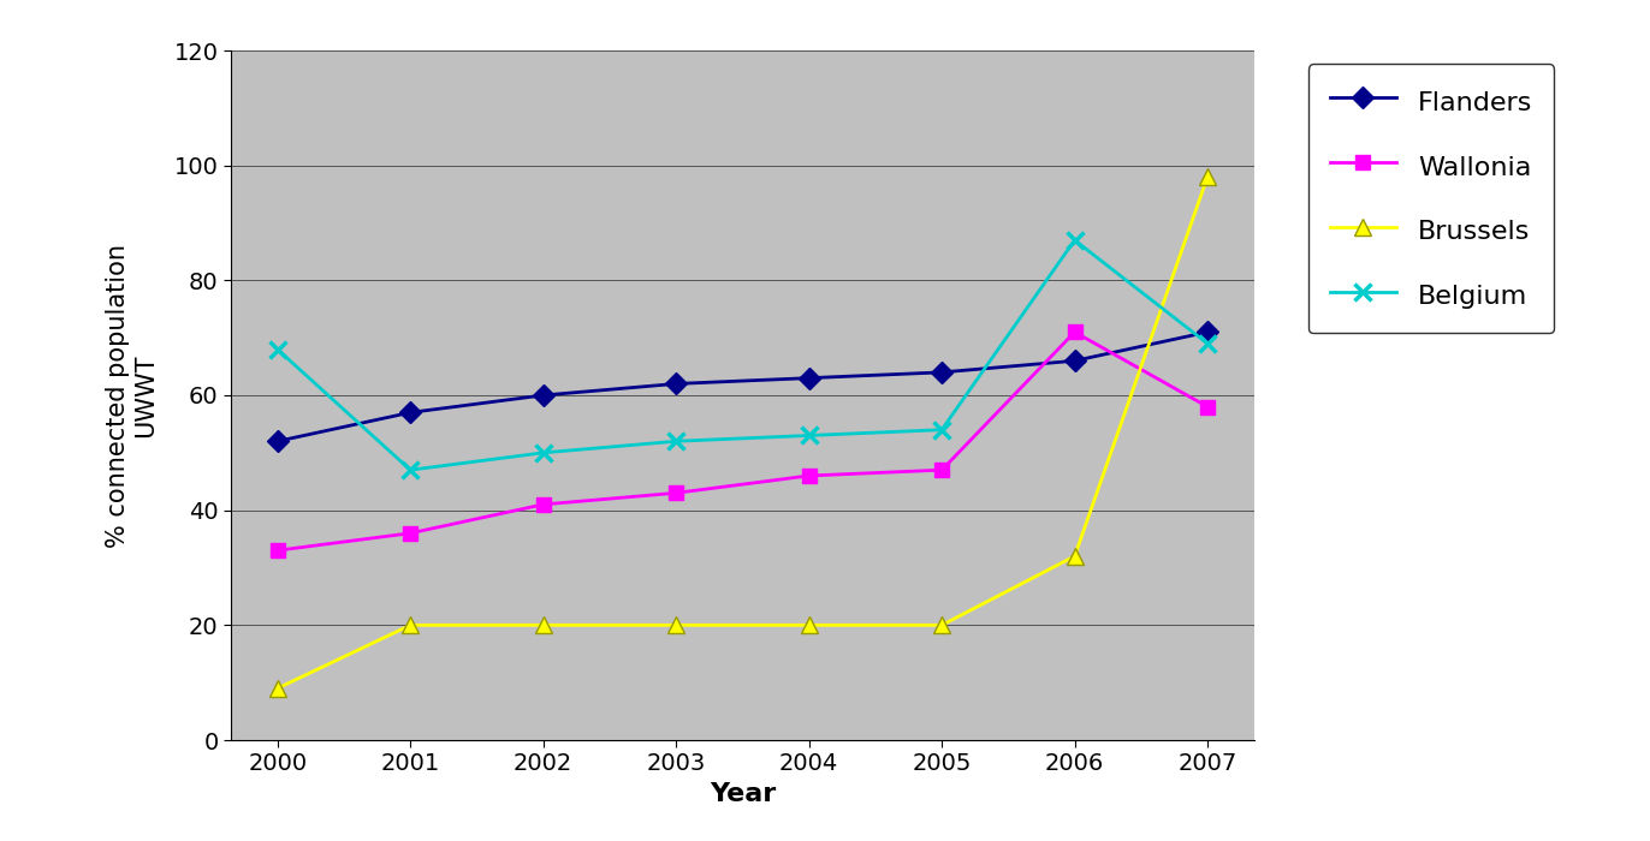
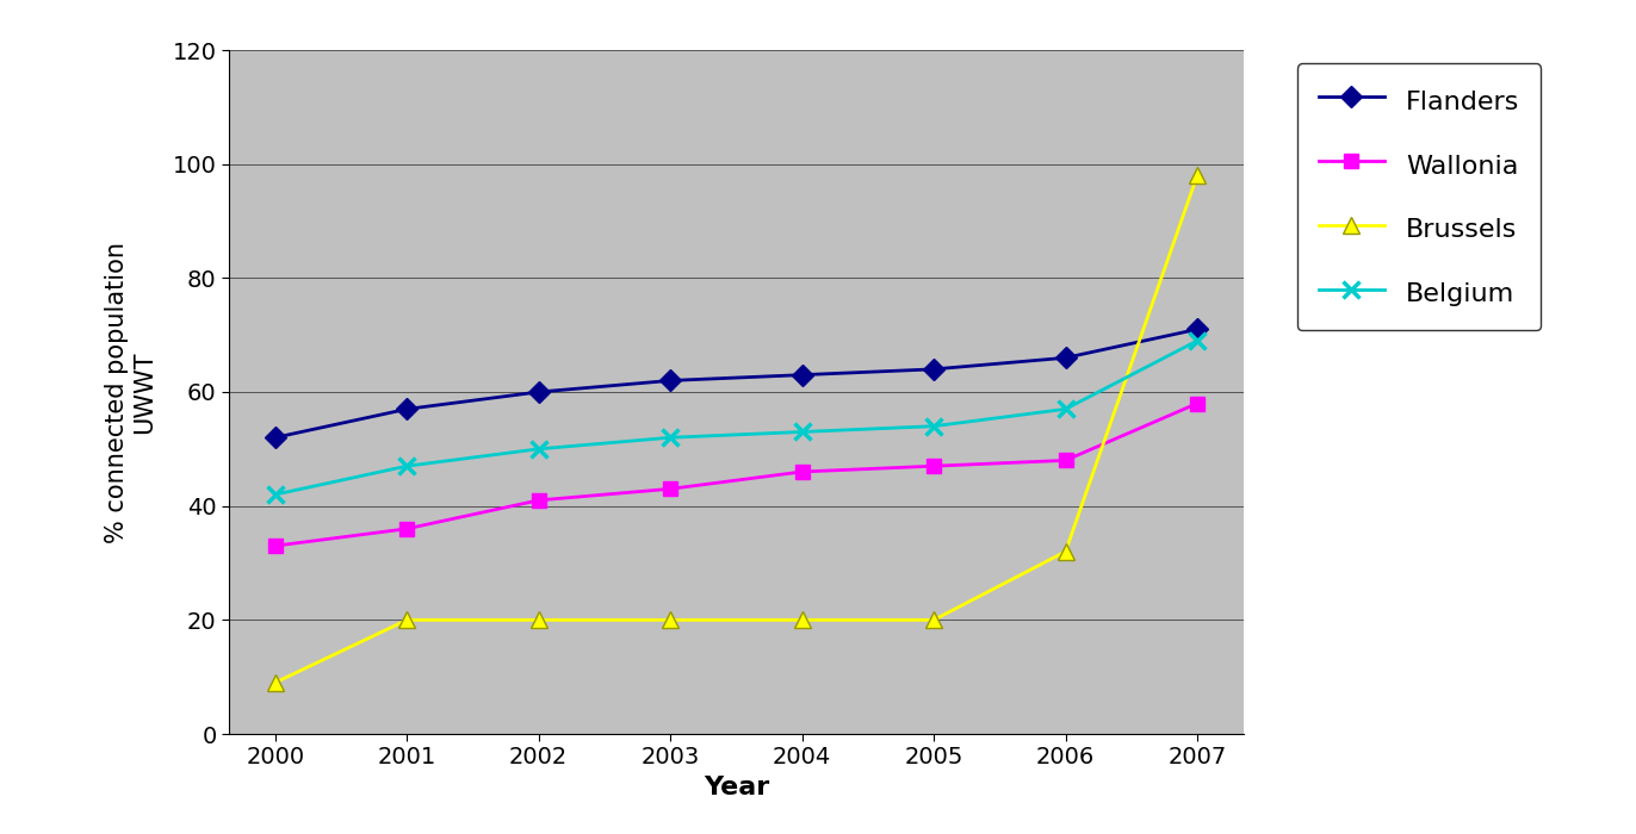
Belgium/2000: 68 -> 42
Wallonia/2006: 71 -> 48
Belgium/2006: 87 -> 57
